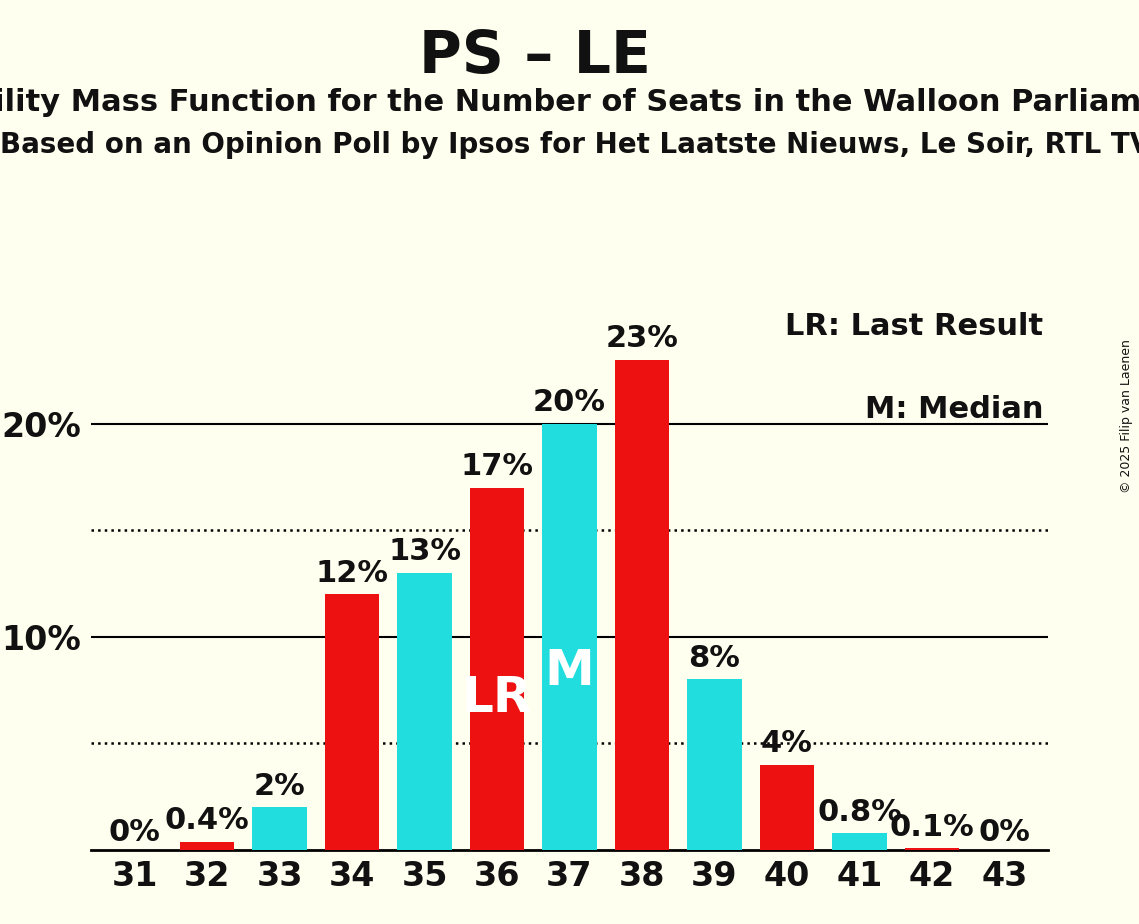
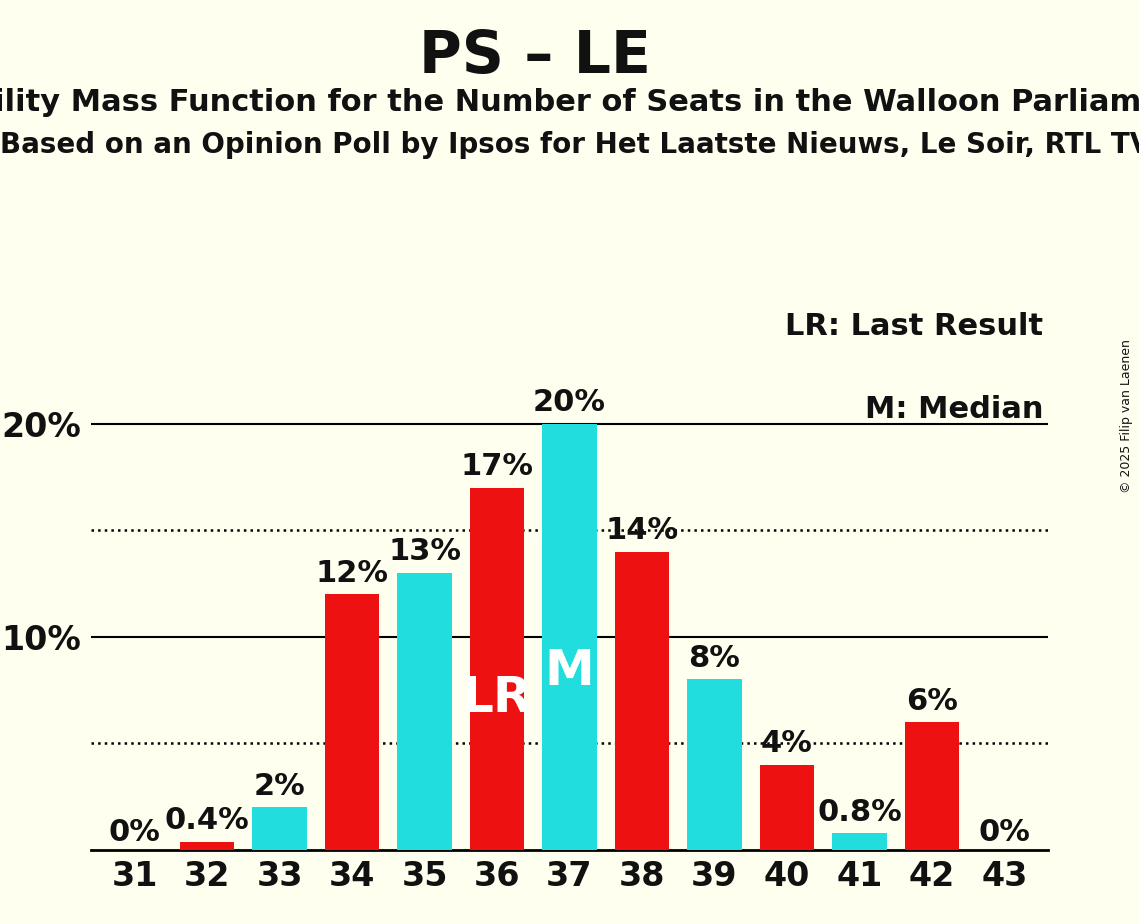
38: 23% -> 14%
42: 0.1% -> 6%
